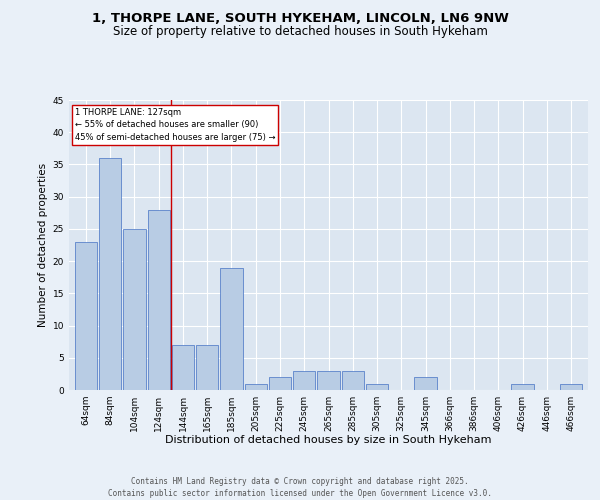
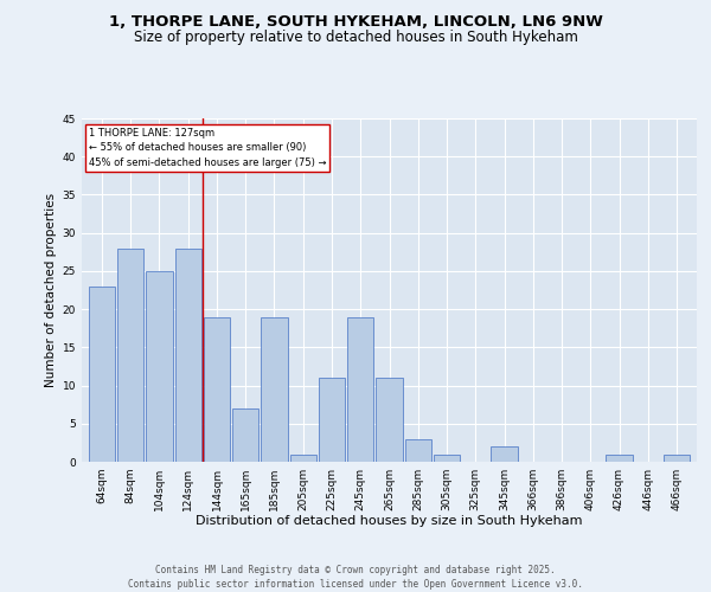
84sqm: 36 -> 28
144sqm: 7 -> 19
225sqm: 2 -> 11
245sqm: 3 -> 19
265sqm: 3 -> 11
